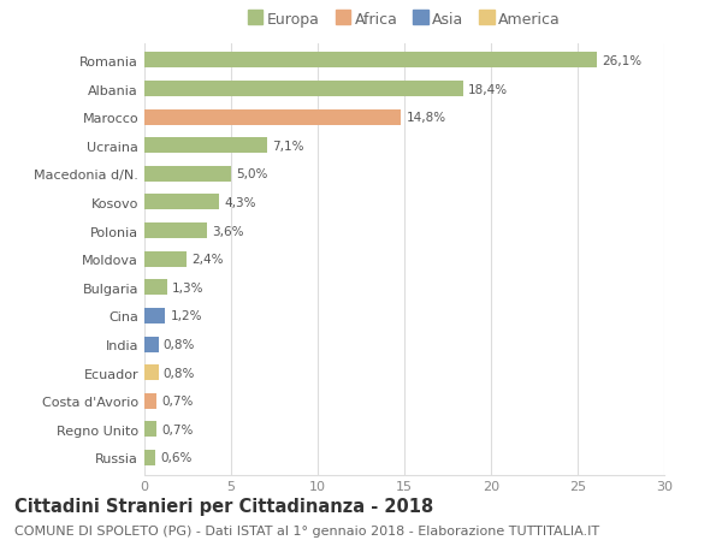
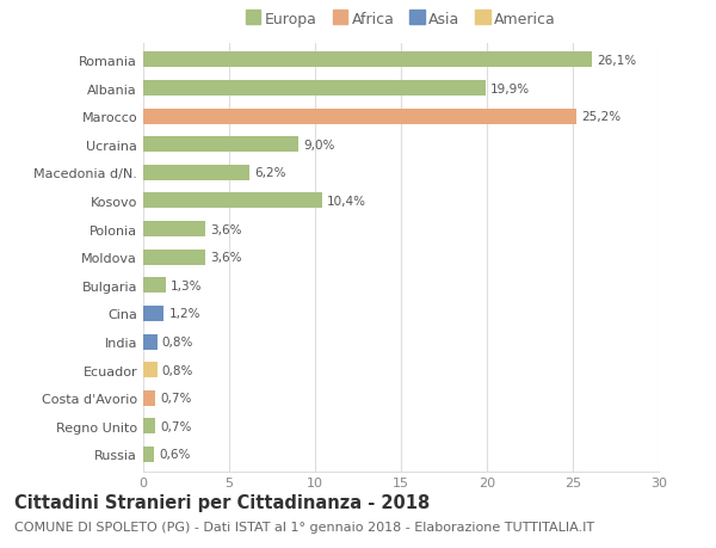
Albania: 18,4% -> 19,9%
Marocco: 14,8% -> 25,2%
Ucraina: 7,1% -> 9,0%
Macedonia d/N.: 5,0% -> 6,2%
Kosovo: 4,3% -> 10,4%
Moldova: 2,4% -> 3,6%
